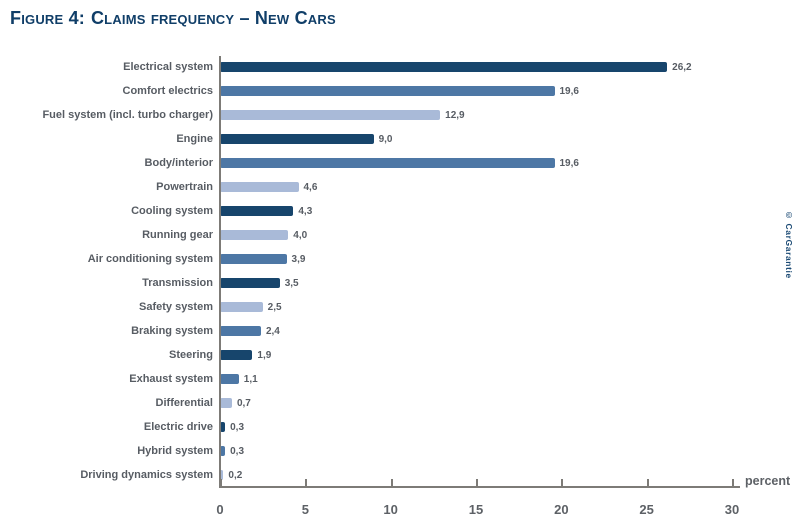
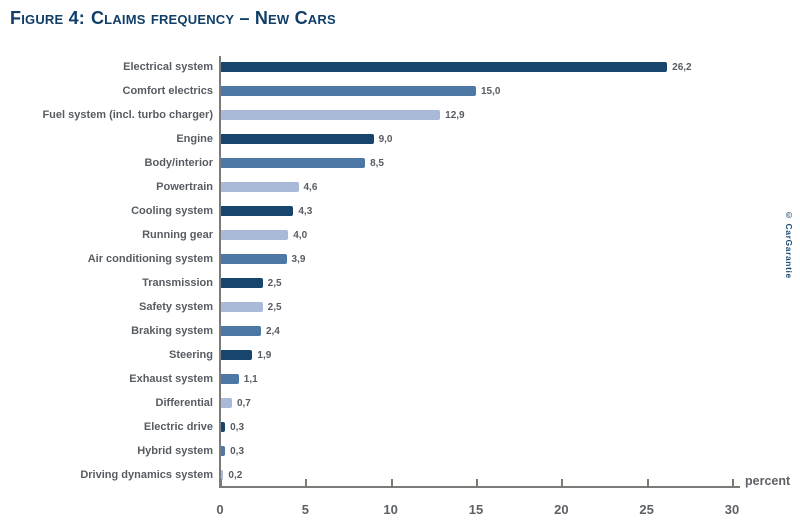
Comfort electrics: 19,6 -> 15,0
Body/interior: 19,6 -> 8,5
Transmission: 3,5 -> 2,5
